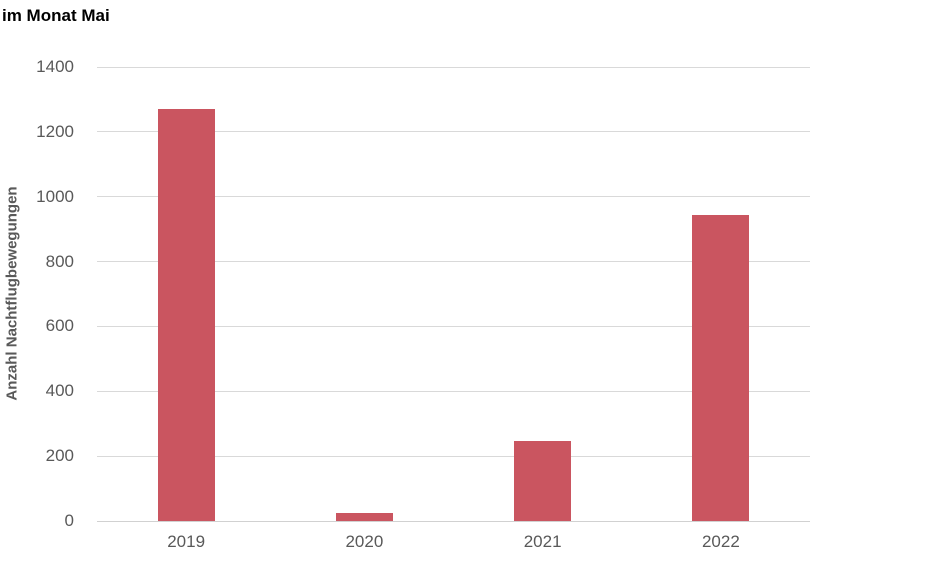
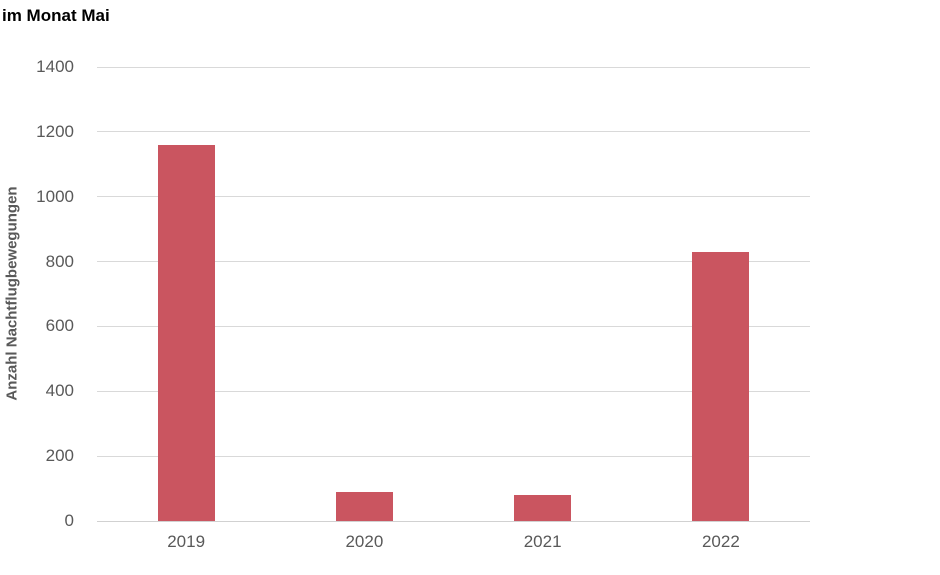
2019: 1270 -> 1160
2020: 20 -> 90
2021: 250 -> 80
2022: 940 -> 830
